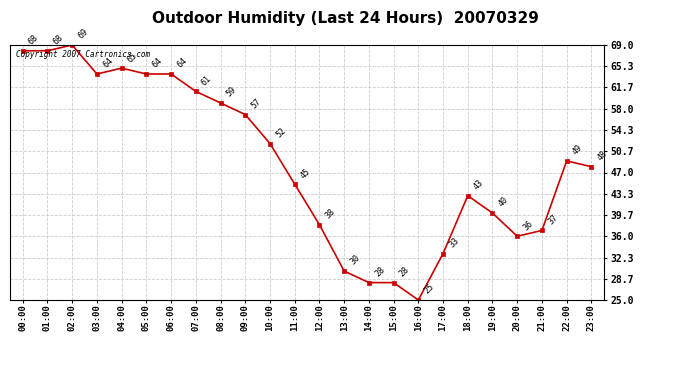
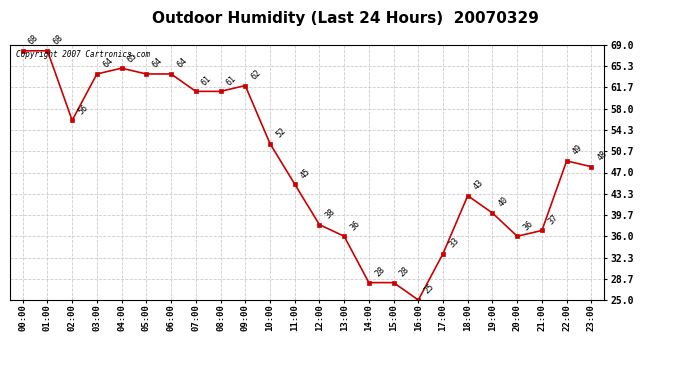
02:00: 69 -> 56
08:00: 59 -> 61
09:00: 57 -> 62
13:00: 30 -> 36
